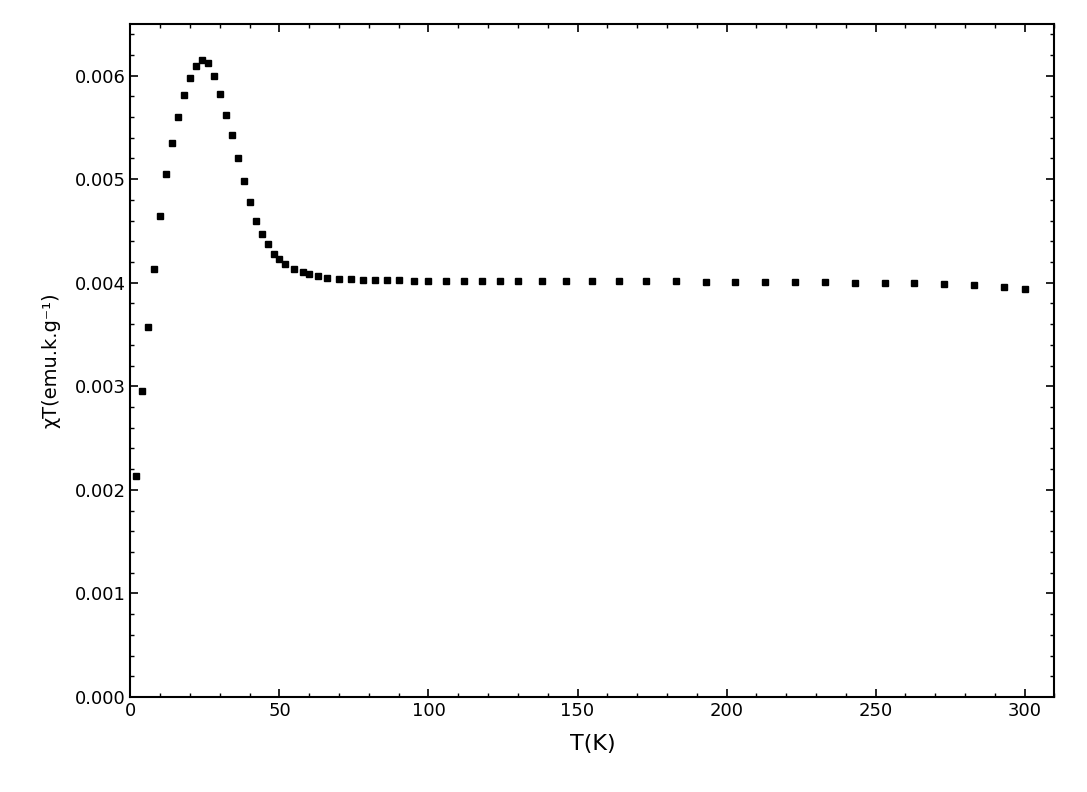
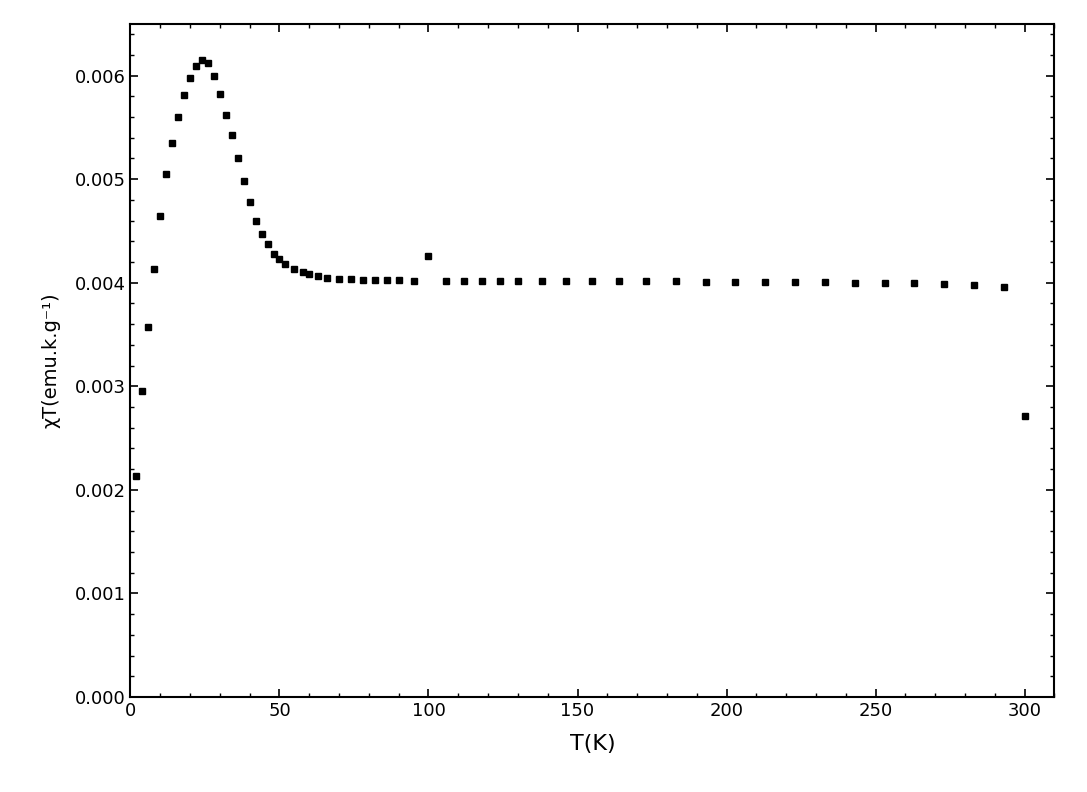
100: 0.00402 -> 0.00426
300: 0.00394 -> 0.00271
